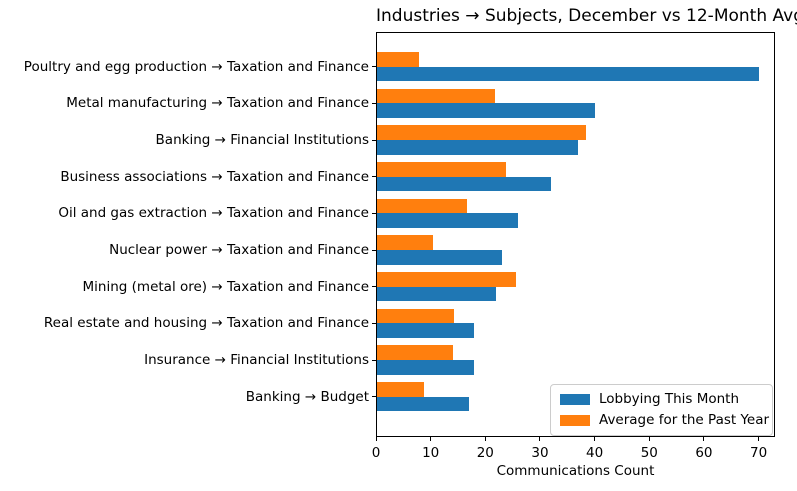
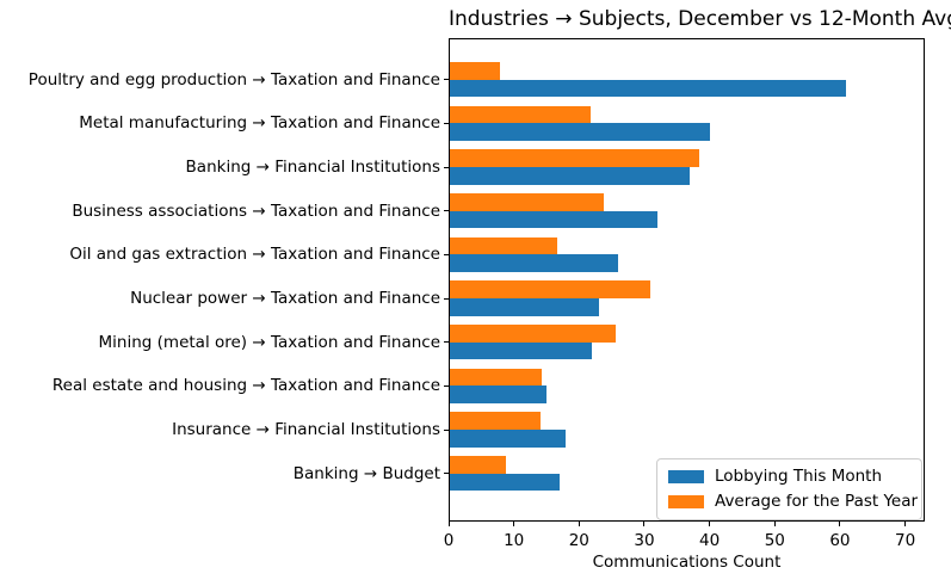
Lobbying This Month/Poultry and egg production → Taxation and Finance: 70 -> 61
Average for the Past Year/Nuclear power → Taxation and Finance: 10 -> 31
Lobbying This Month/Real estate and housing → Taxation and Finance: 18 -> 15
